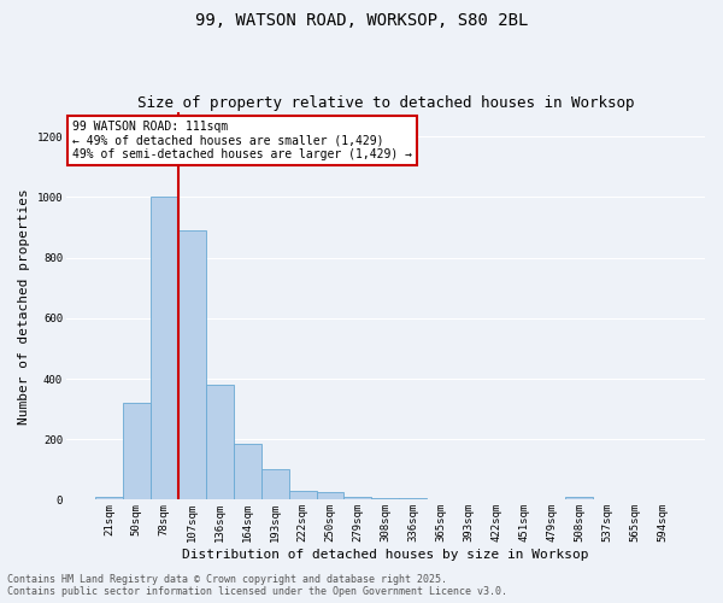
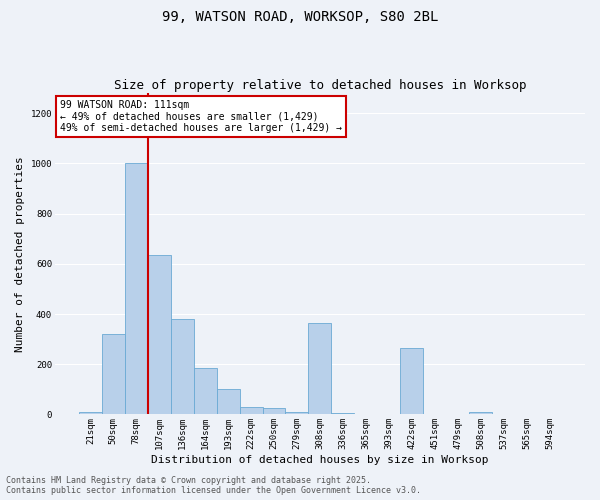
107sqm: 890 -> 635
308sqm: 5 -> 365
422sqm: 2 -> 265
